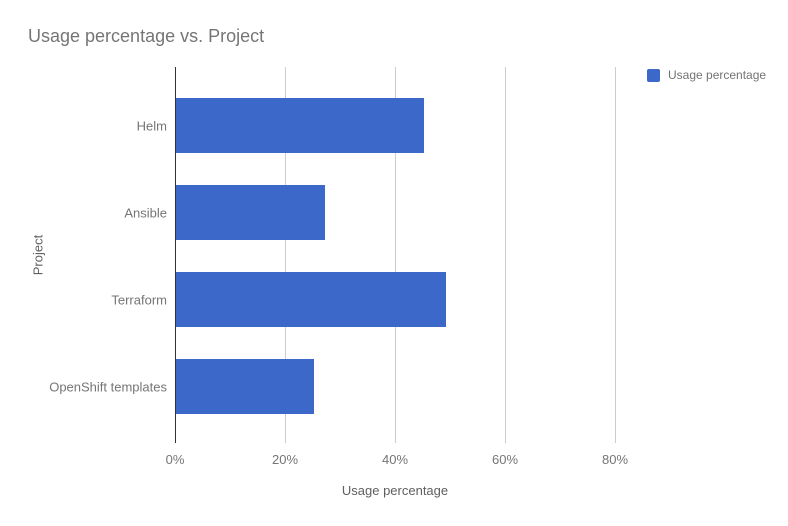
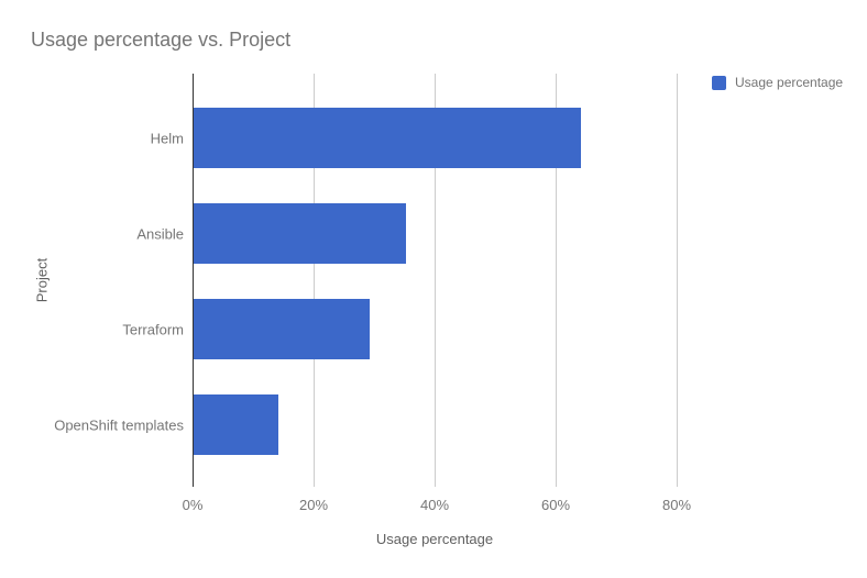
Helm: 45% -> 64%
Ansible: 27% -> 35%
Terraform: 49% -> 29%
OpenShift templates: 25% -> 14%
